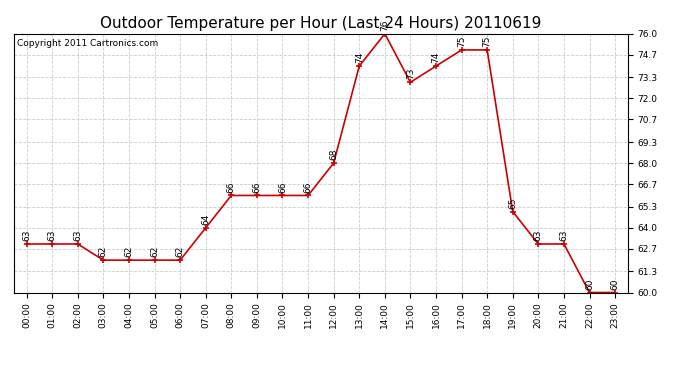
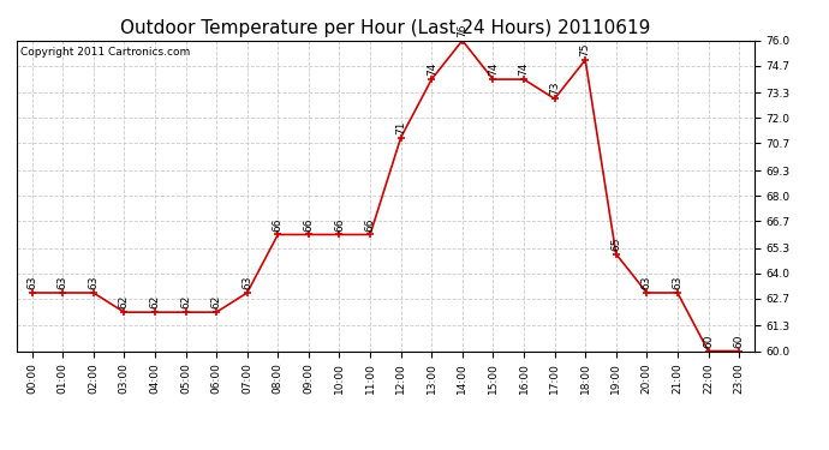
07:00: 64 -> 63
12:00: 68 -> 71
15:00: 73 -> 74
17:00: 75 -> 73
